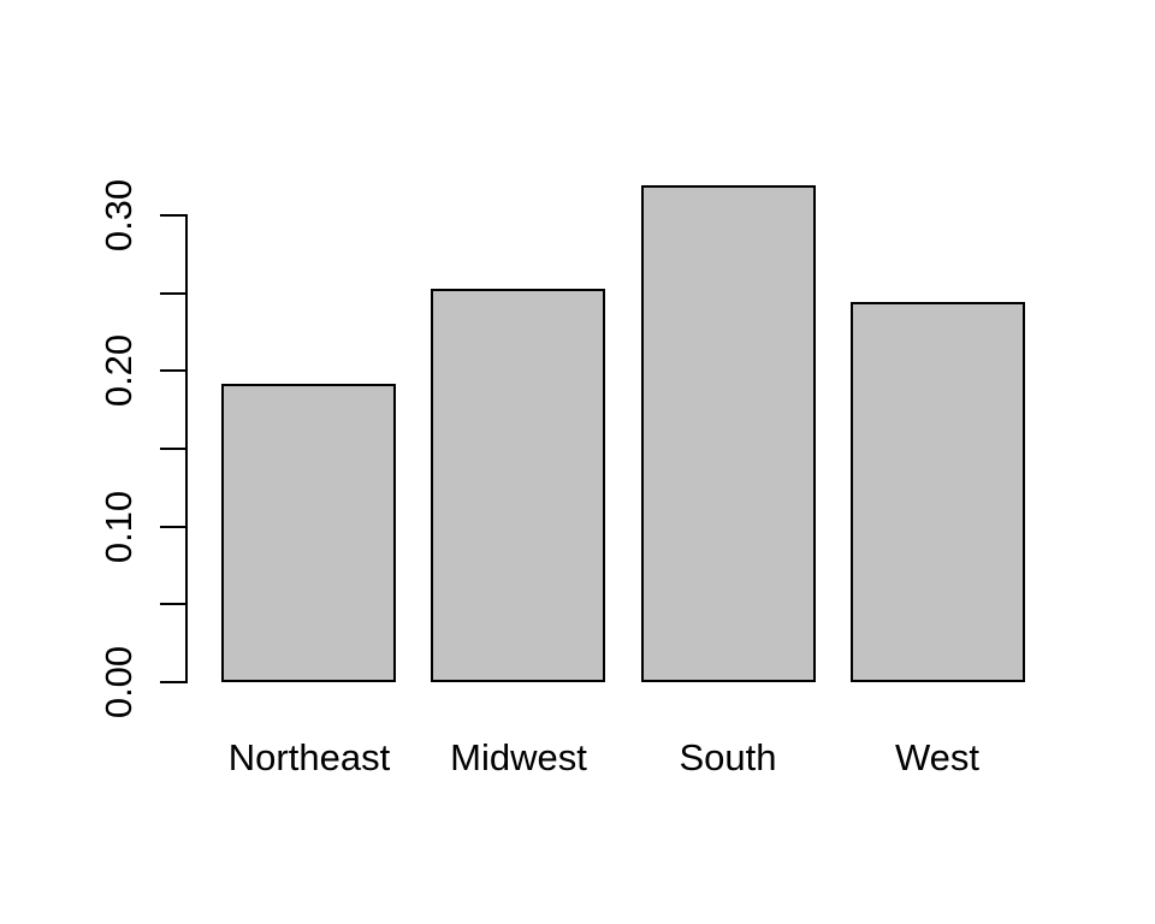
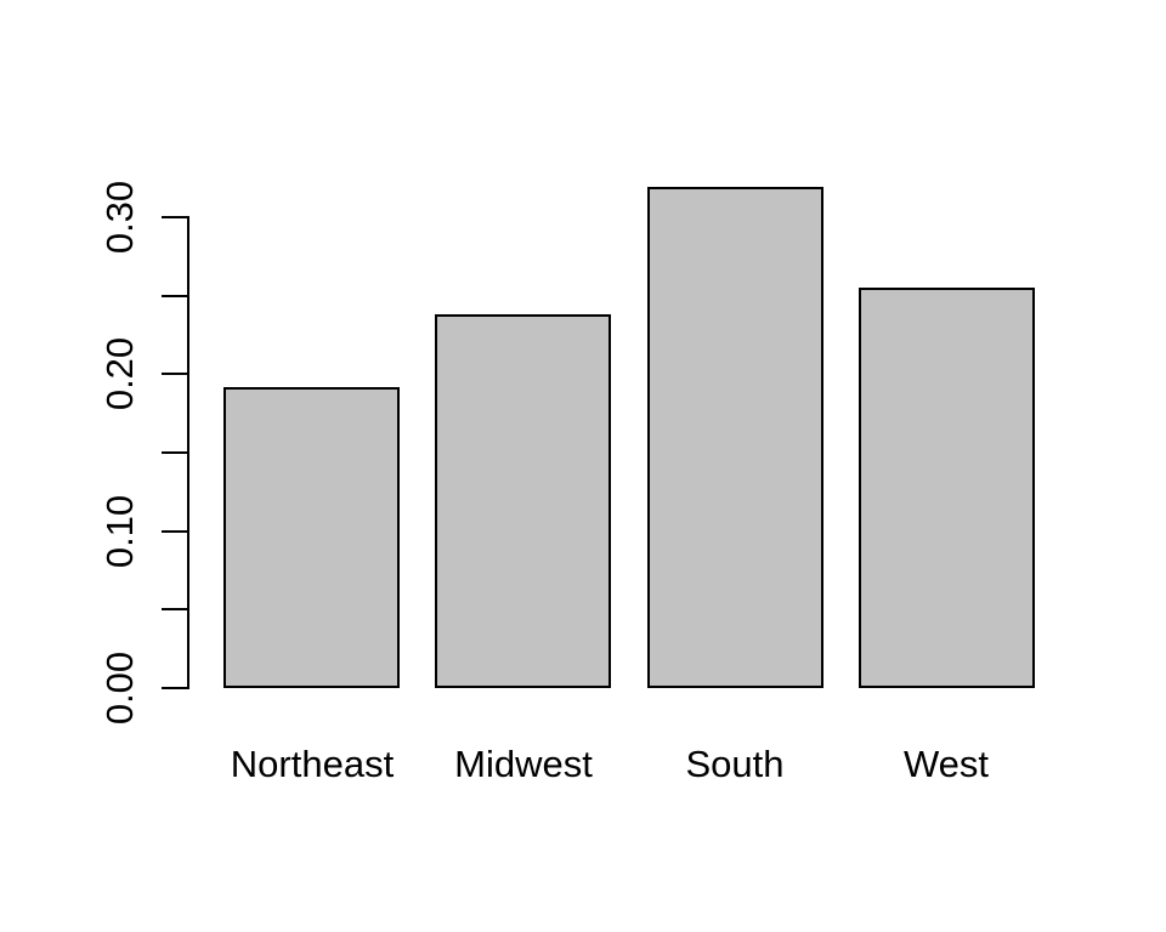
Midwest: 0.253 -> 0.238
West: 0.244 -> 0.255
